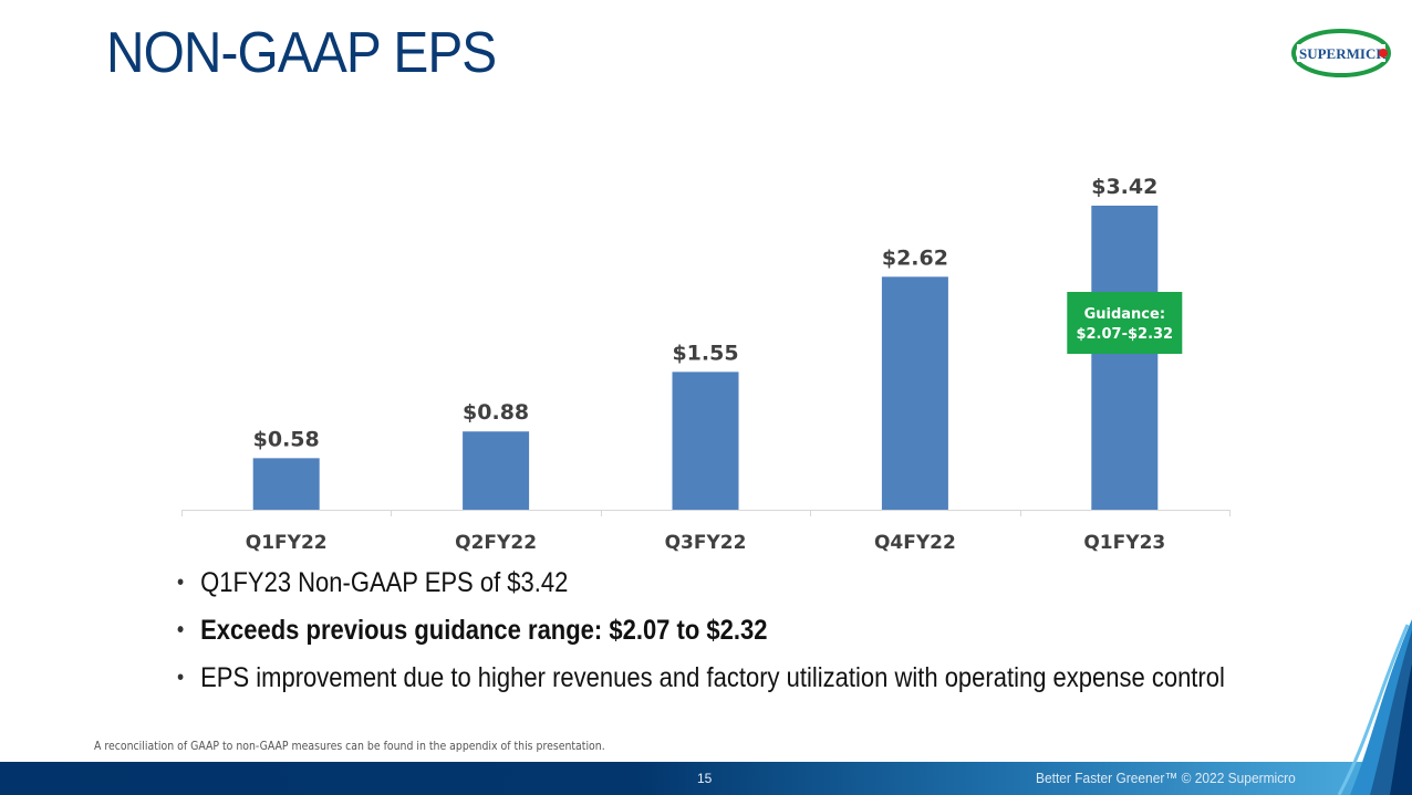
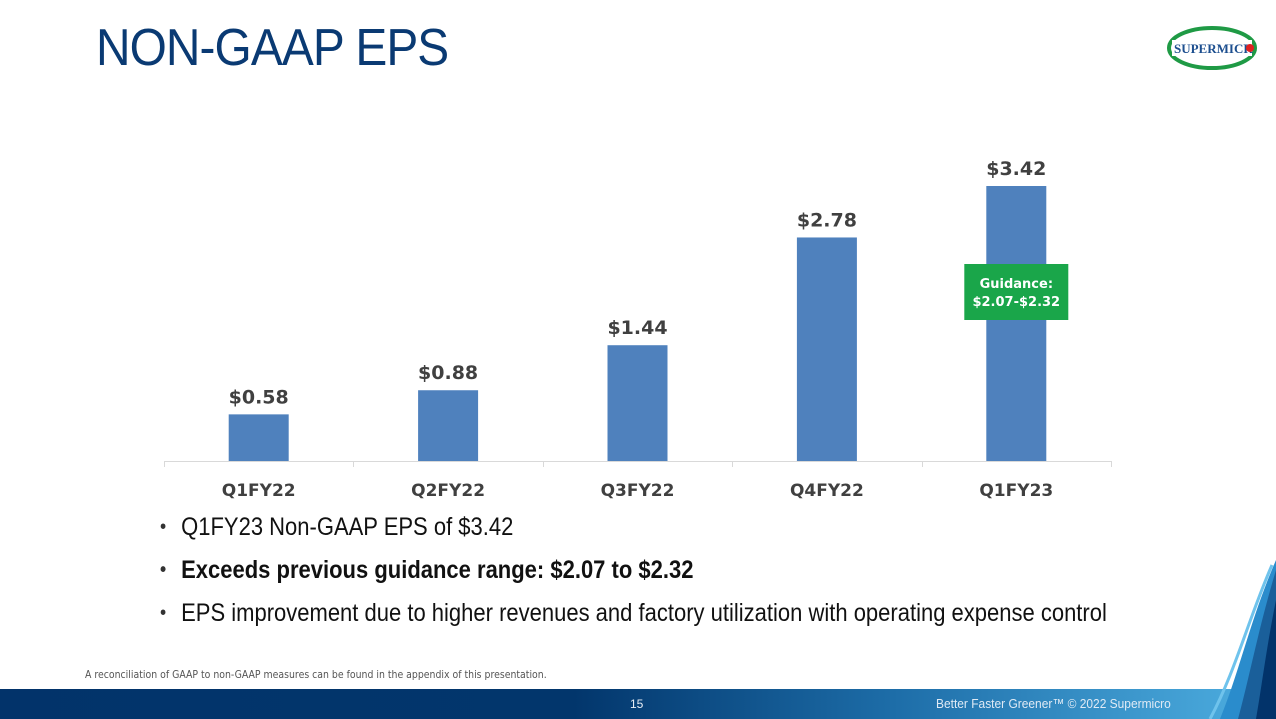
Q3FY22: $1.55 -> $1.44
Q4FY22: $2.62 -> $2.78
